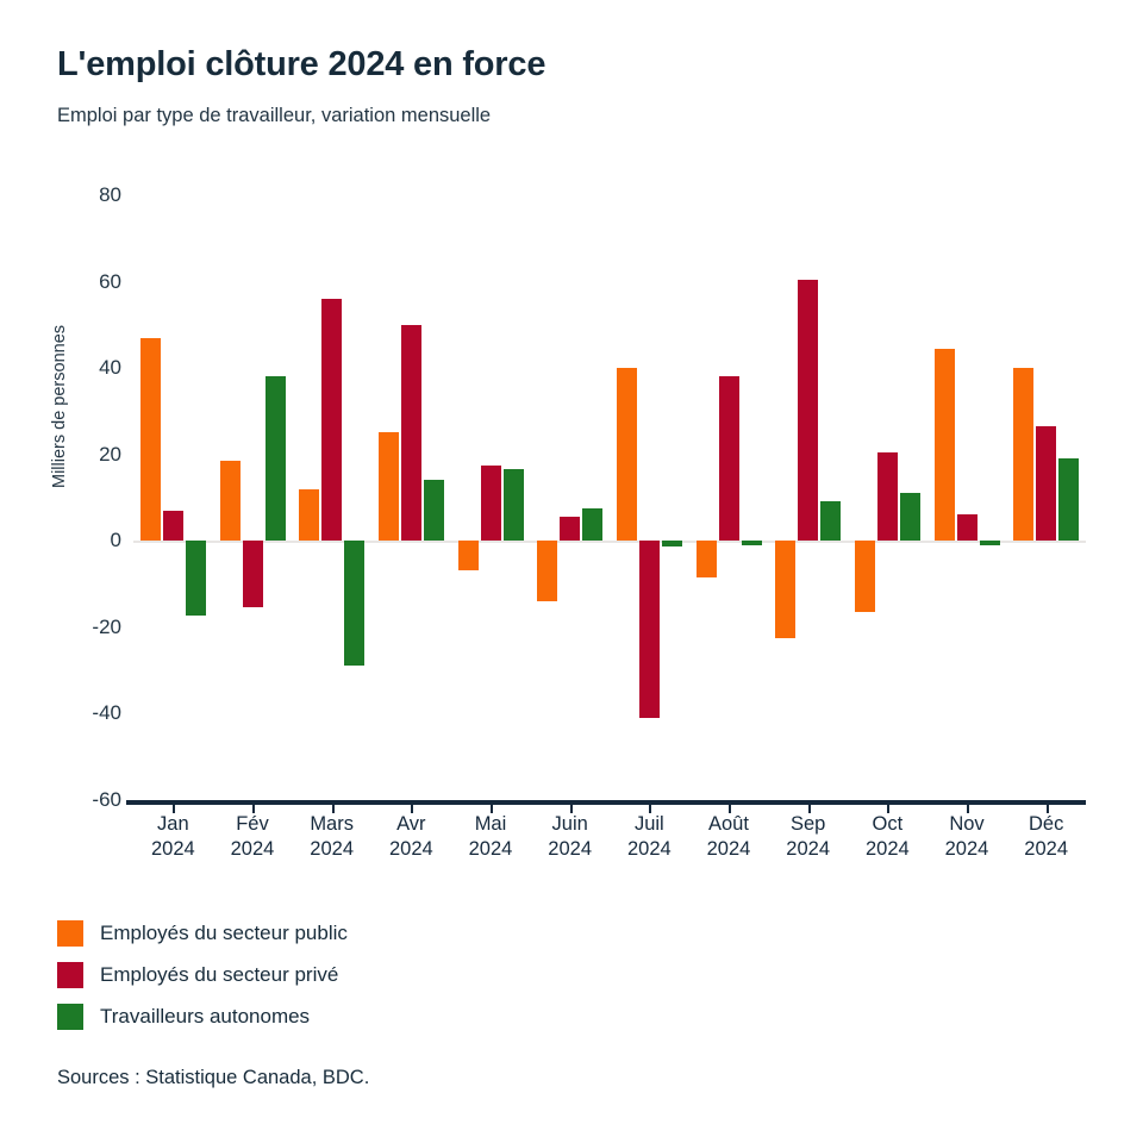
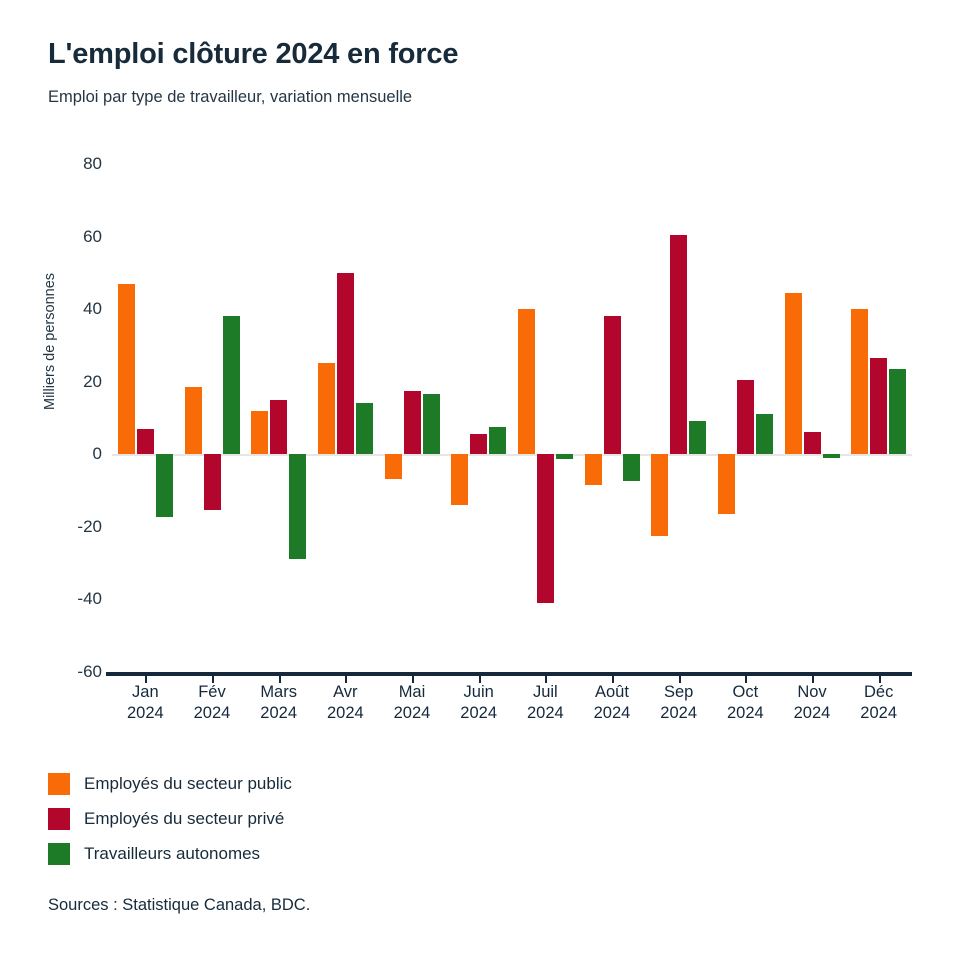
Employés du secteur privé/Mars 2024: 56 -> 15
Travailleurs autonomes/Août 2024: -1 -> -8
Travailleurs autonomes/Déc 2024: 19 -> 24
